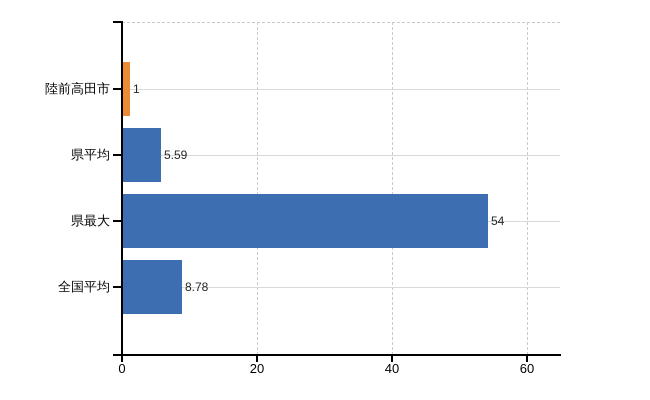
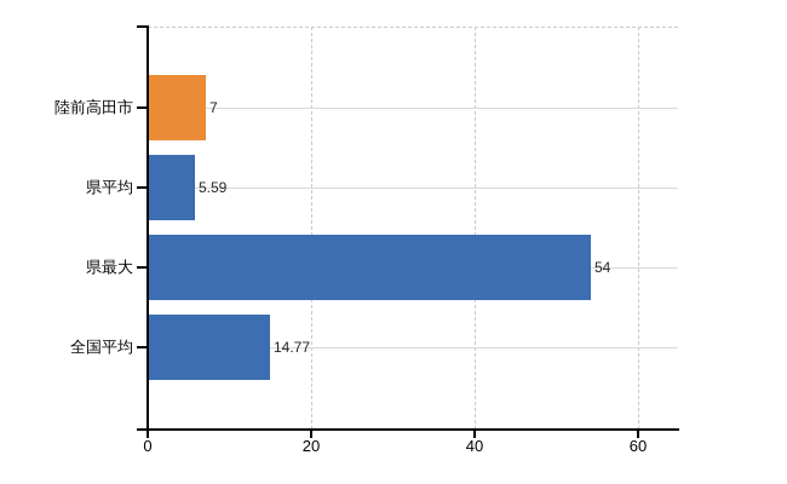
陸前高田市: 1 -> 7
全国平均: 8.78 -> 14.77
